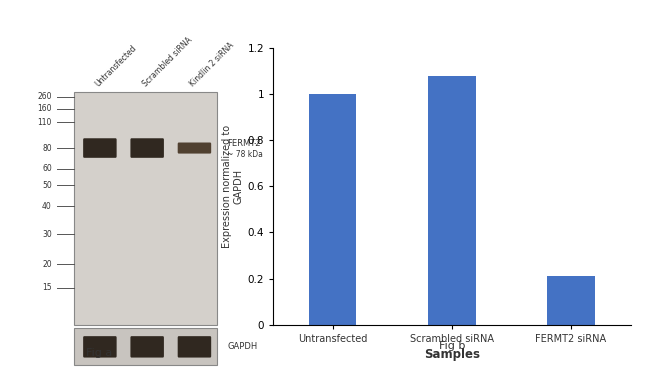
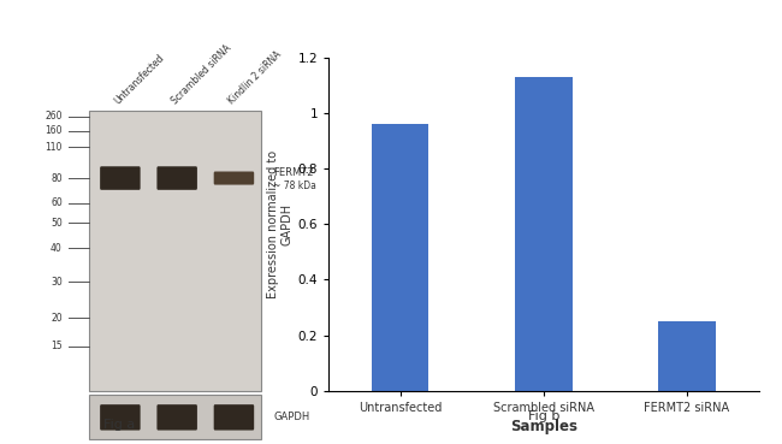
Untransfected: 1.00 -> 0.96
Scrambled siRNA: 1.08 -> 1.13
FERMT2 siRNA: 0.21 -> 0.25
